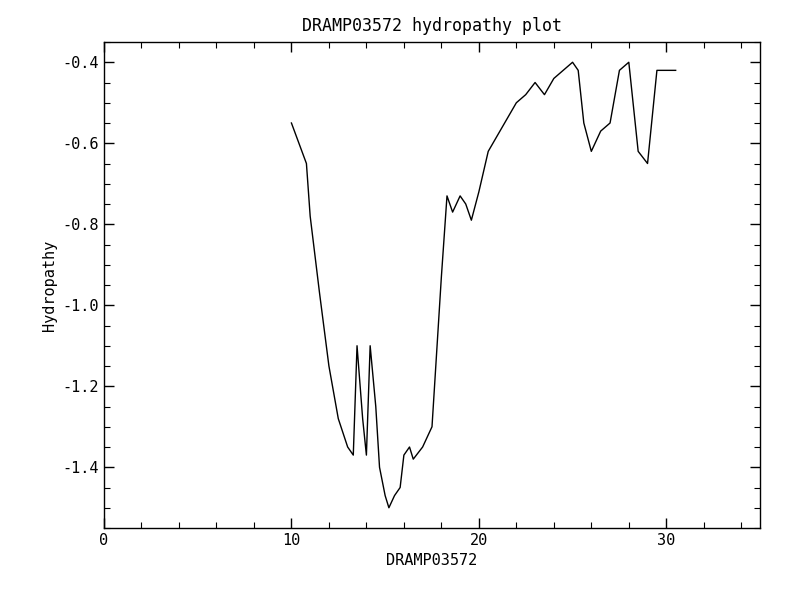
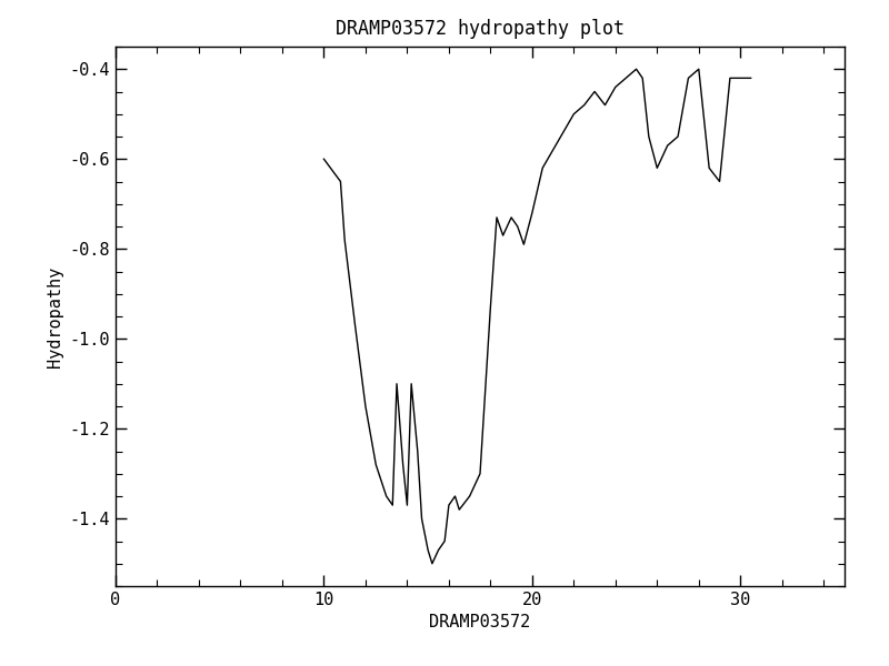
10: -0.55 -> -0.60
